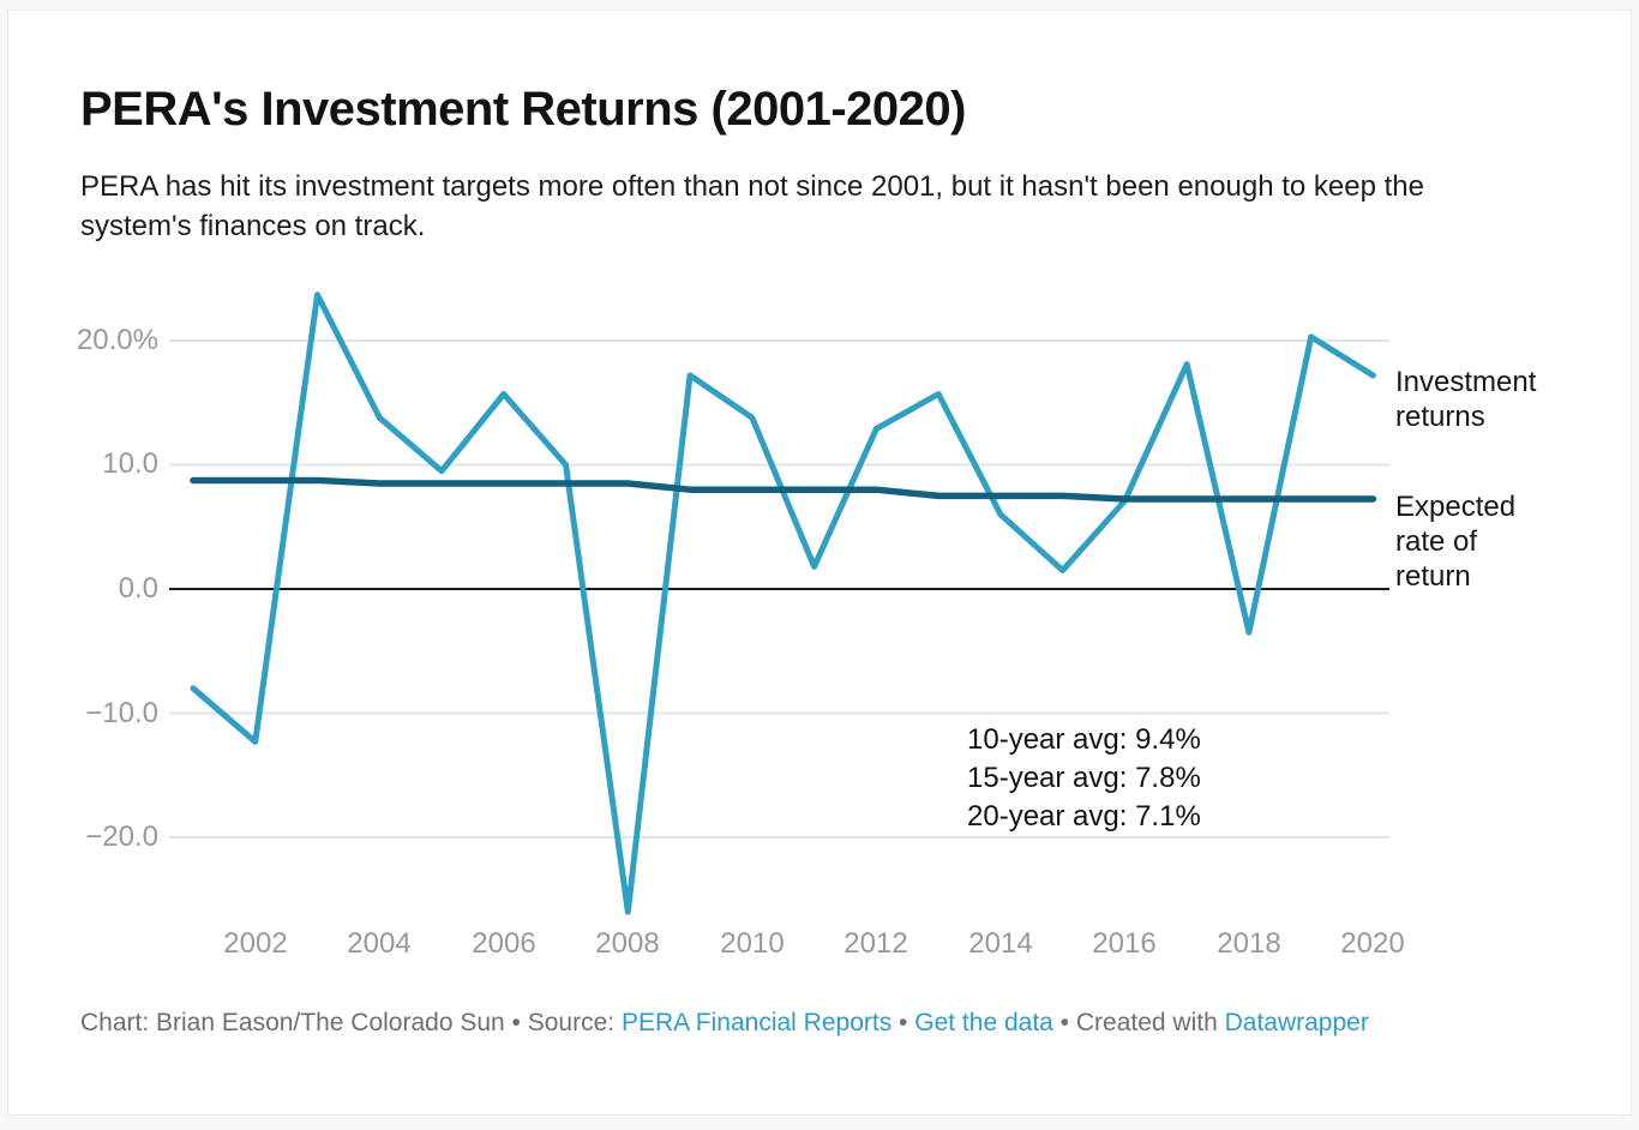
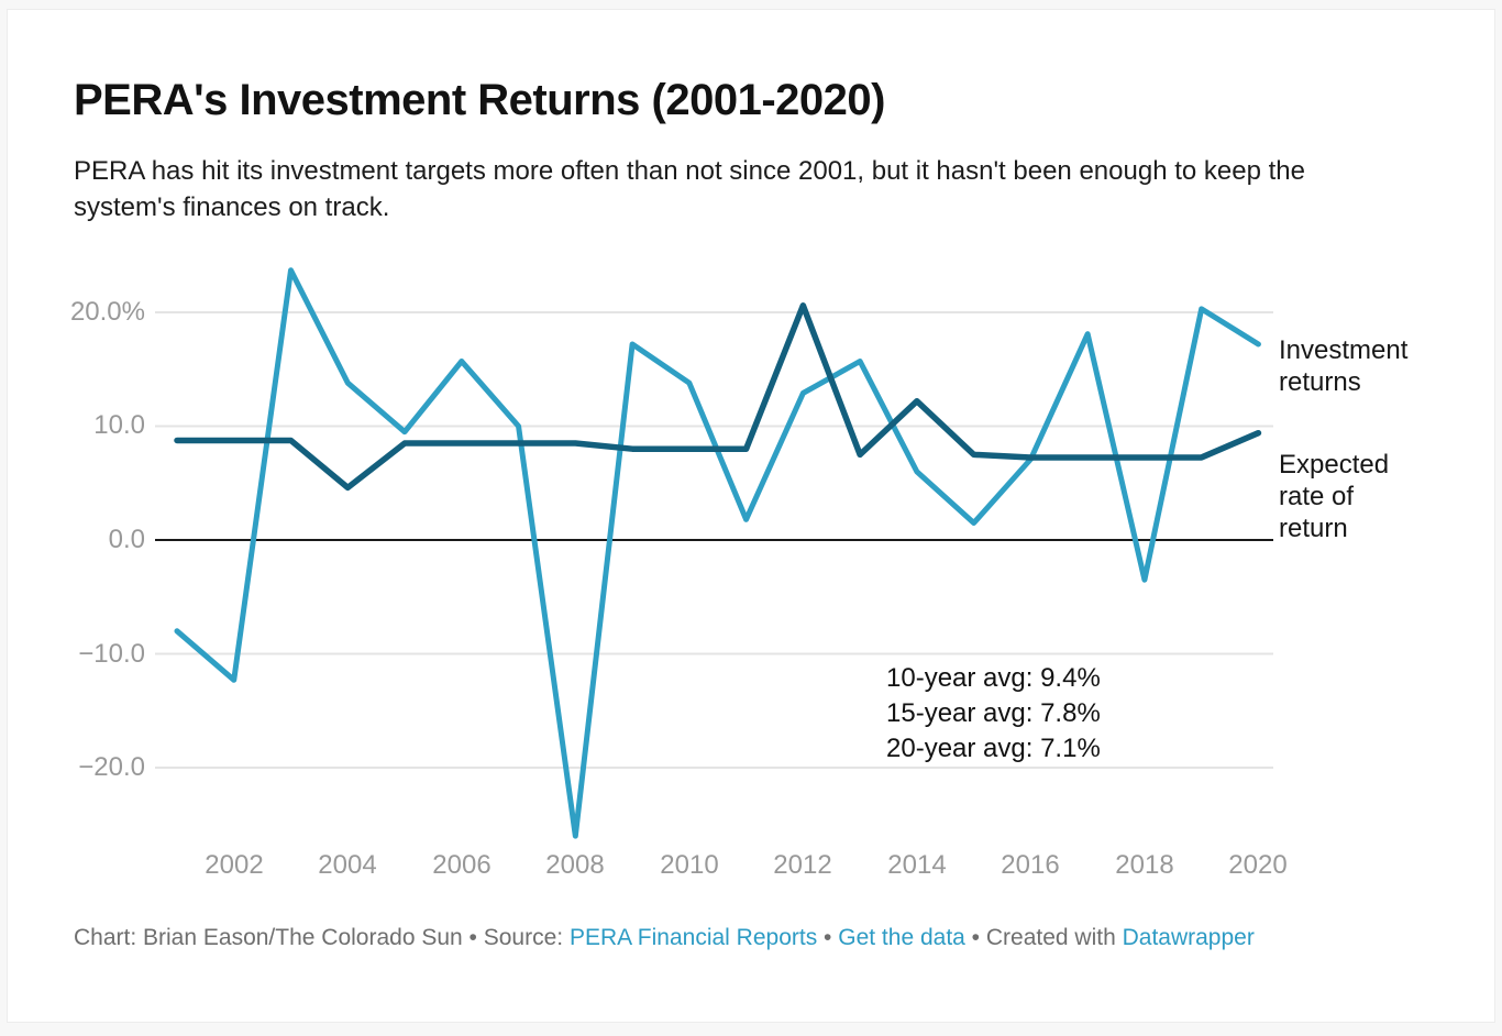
Expected rate of return/2004: 8.5% -> 4.6%
Expected rate of return/2012: 8.0% -> 20.6%
Expected rate of return/2014: 7.5% -> 12.2%
Expected rate of return/2020: 7.2% -> 9.4%
